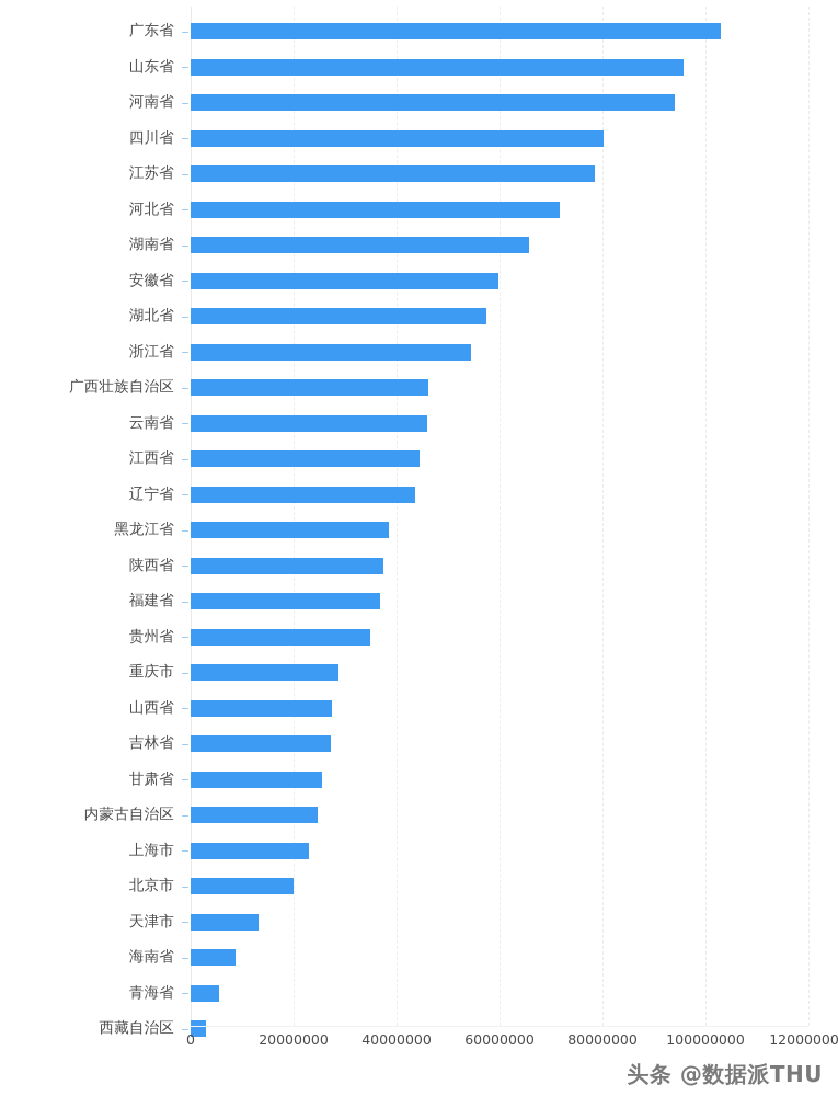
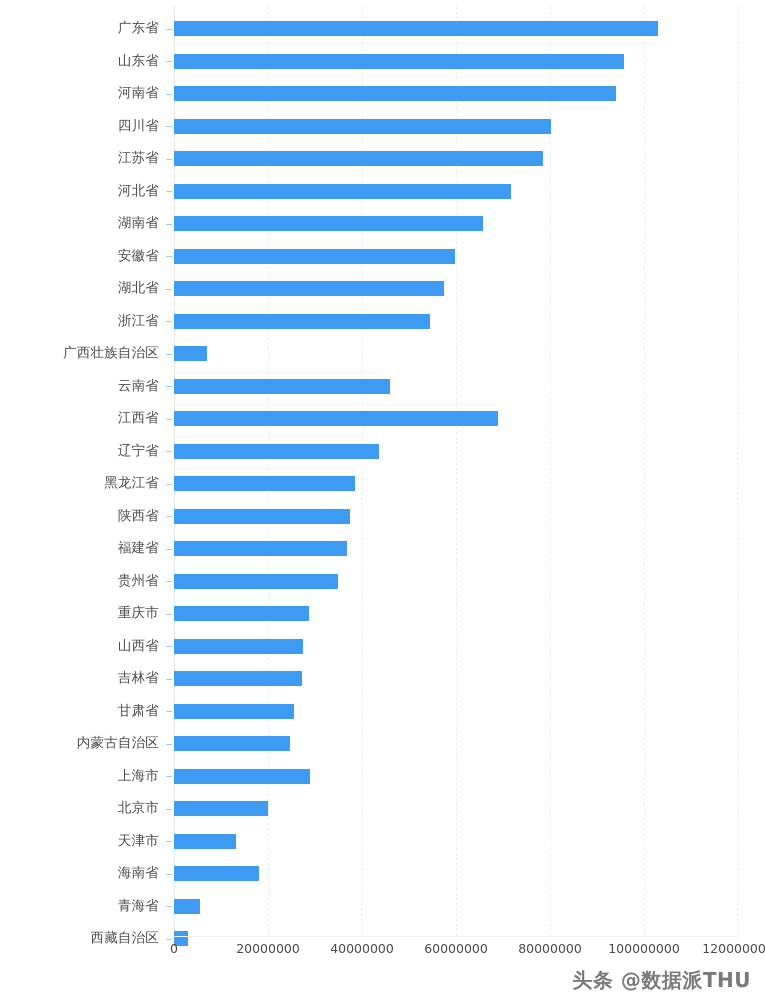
广西壮族自治区: 46000000 -> 7000000
江西省: 44000000 -> 69000000
上海市: 23000000 -> 29000000
海南省: 9000000 -> 18000000
